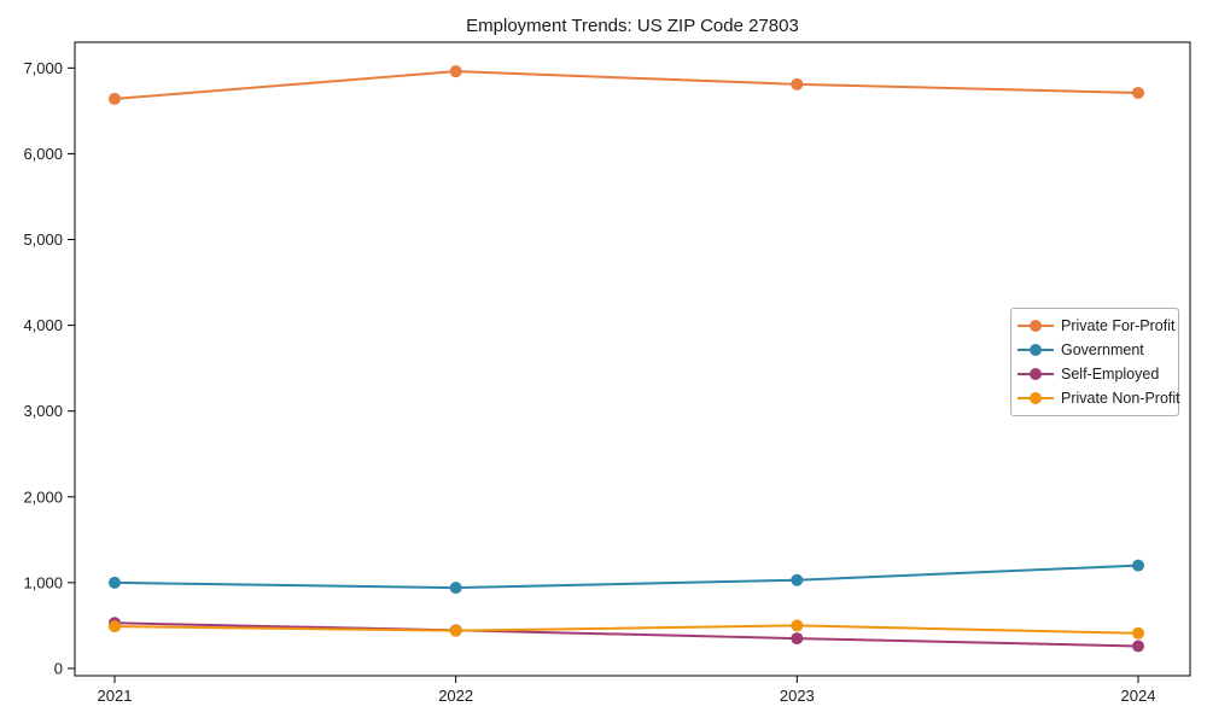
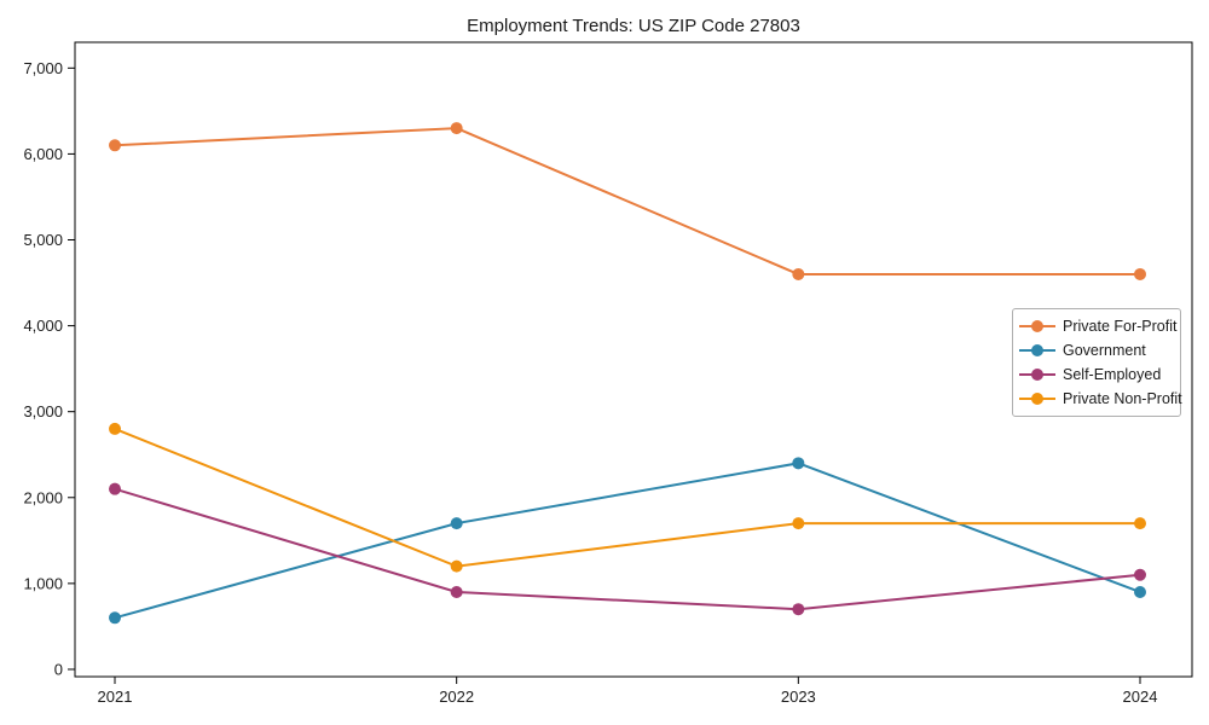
Private For-Profit/2021: 6600 -> 6100
Government/2021: 1000 -> 600
Self-Employed/2021: 500 -> 2100
Private Non-Profit/2021: 500 -> 2800
Private For-Profit/2022: 7000 -> 6300
Government/2022: 900 -> 1700
Self-Employed/2022: 400 -> 900
Private Non-Profit/2022: 400 -> 1200
Private For-Profit/2023: 6800 -> 4600
Government/2023: 1000 -> 2400
Self-Employed/2023: 400 -> 700
Private Non-Profit/2023: 500 -> 1700
Private For-Profit/2024: 6700 -> 4600
Government/2024: 1200 -> 900
Self-Employed/2024: 300 -> 1100
Private Non-Profit/2024: 400 -> 1700
